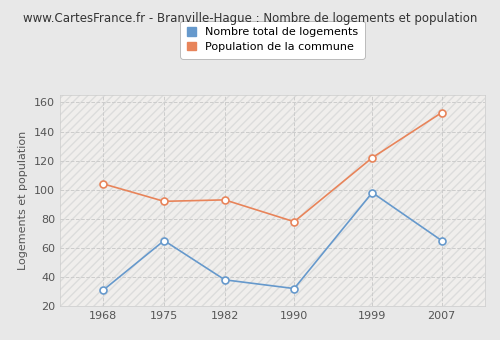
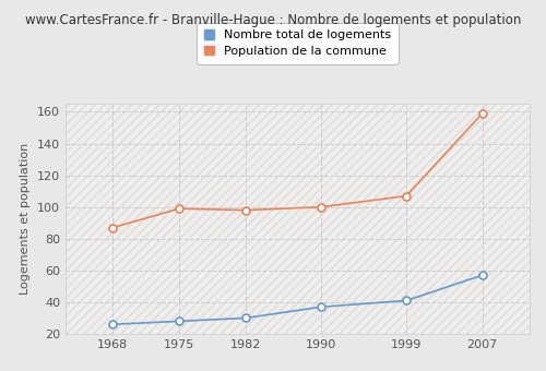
Nombre total de logements/1968: 31 -> 26
Population de la commune/1968: 104 -> 87
Nombre total de logements/1975: 65 -> 28
Population de la commune/1975: 92 -> 99
Nombre total de logements/1982: 38 -> 30
Population de la commune/1982: 93 -> 98
Nombre total de logements/1990: 32 -> 37
Population de la commune/1990: 78 -> 100
Nombre total de logements/1999: 98 -> 41
Population de la commune/1999: 122 -> 107
Nombre total de logements/2007: 65 -> 57
Population de la commune/2007: 153 -> 159
